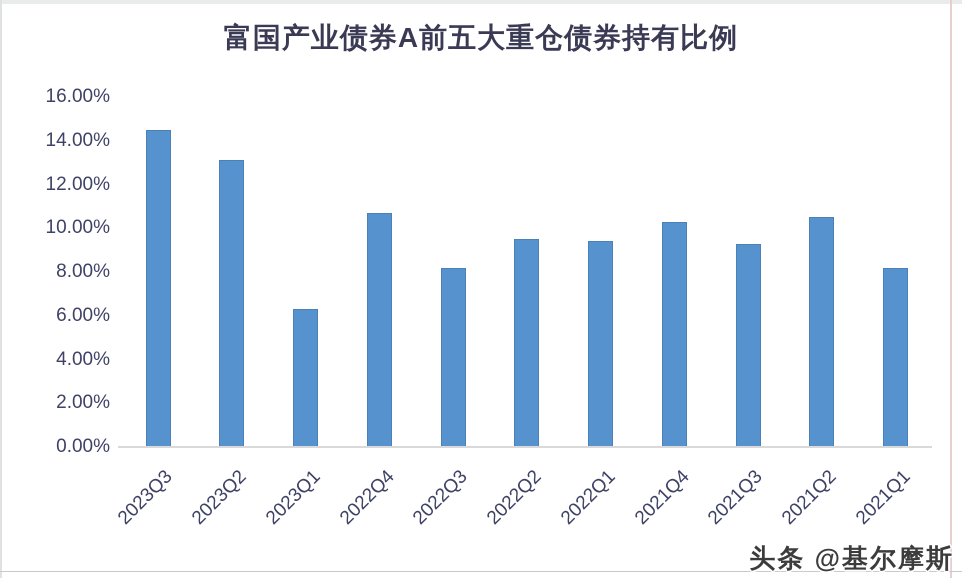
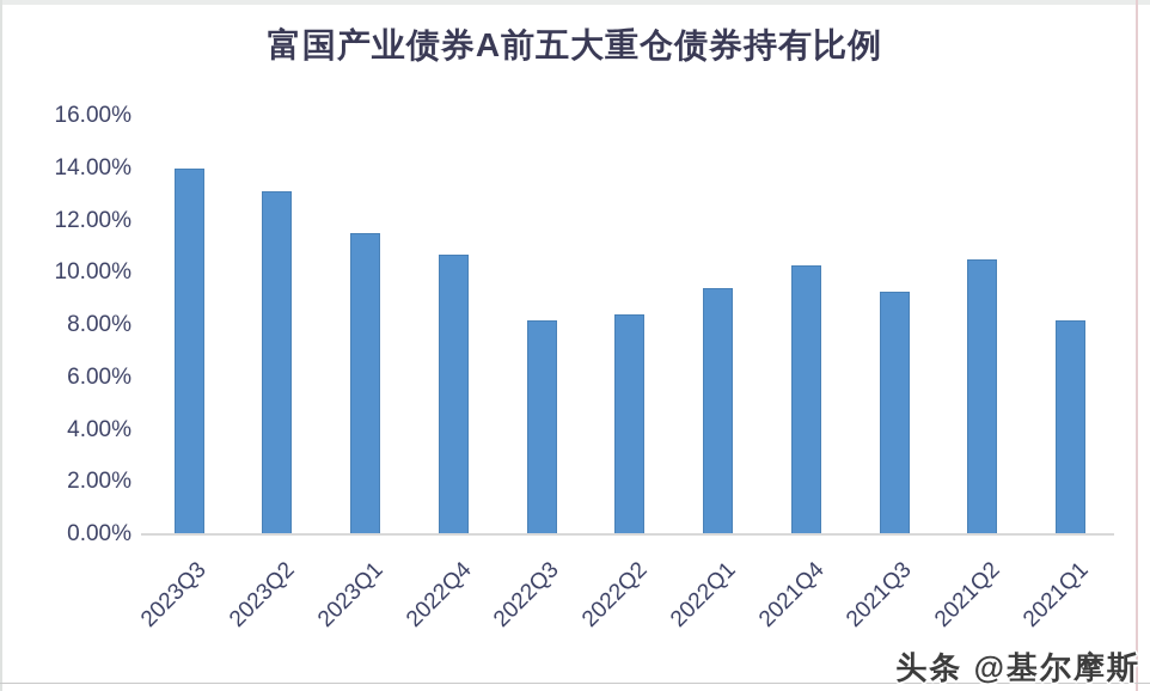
2023Q3: 14.5% -> 14.0%
2023Q1: 6.3% -> 11.5%
2022Q2: 9.5% -> 8.4%
